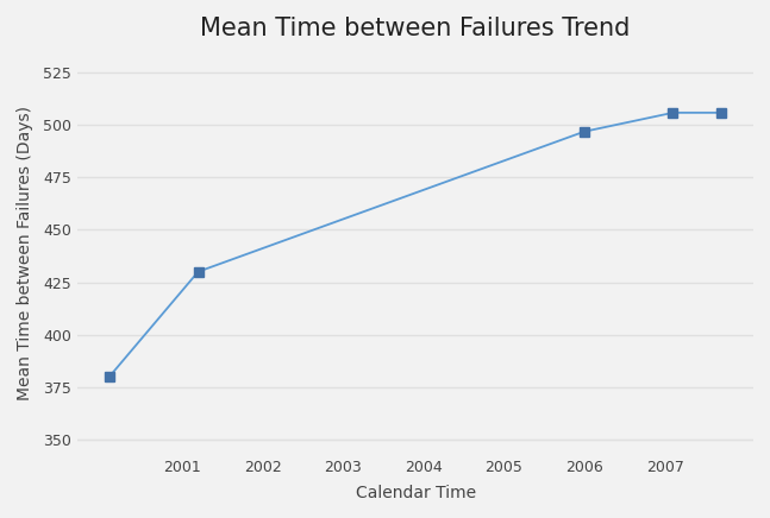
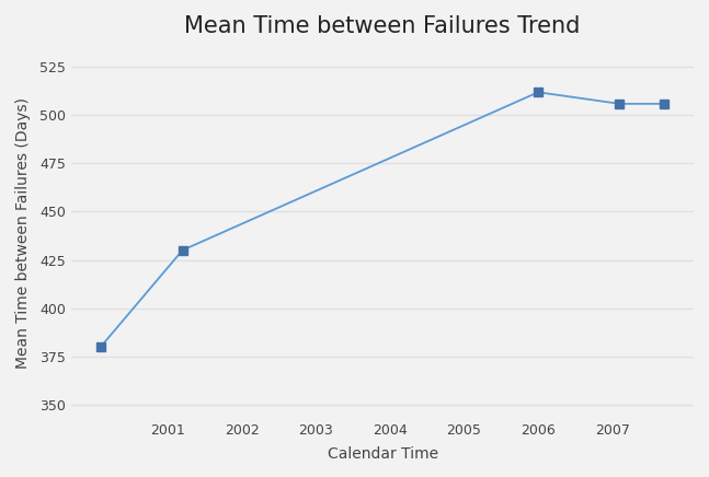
2006: 497 -> 512
